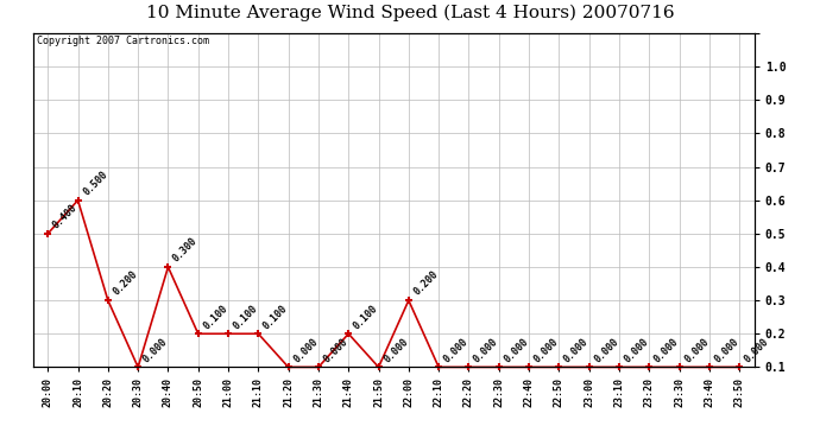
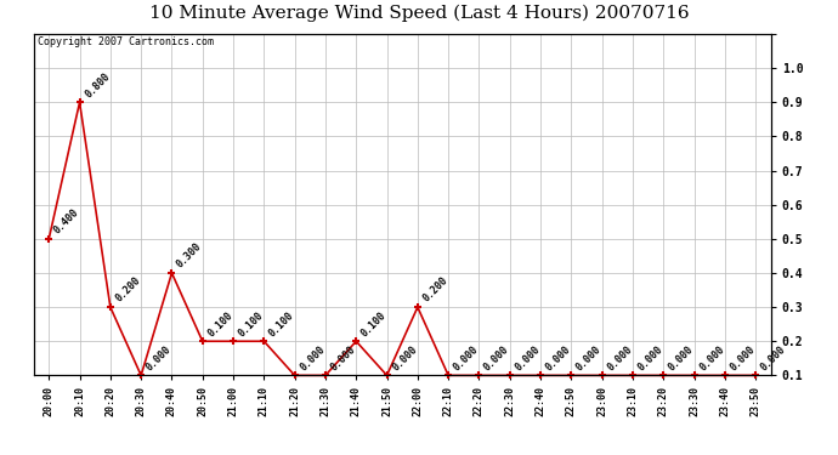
20:10: 0.500 -> 0.800
